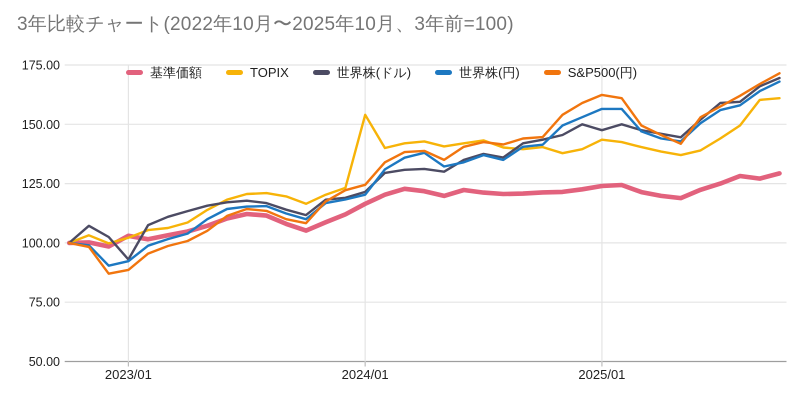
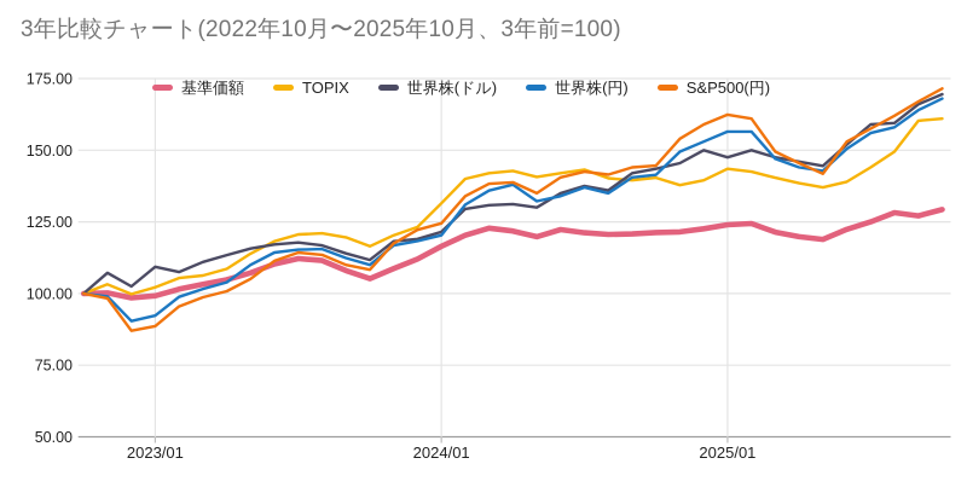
基準価額/2023/01: 103 -> 99
世界株(ドル)/2023/01: 93 -> 109
TOPIX/2024/01: 154 -> 132
